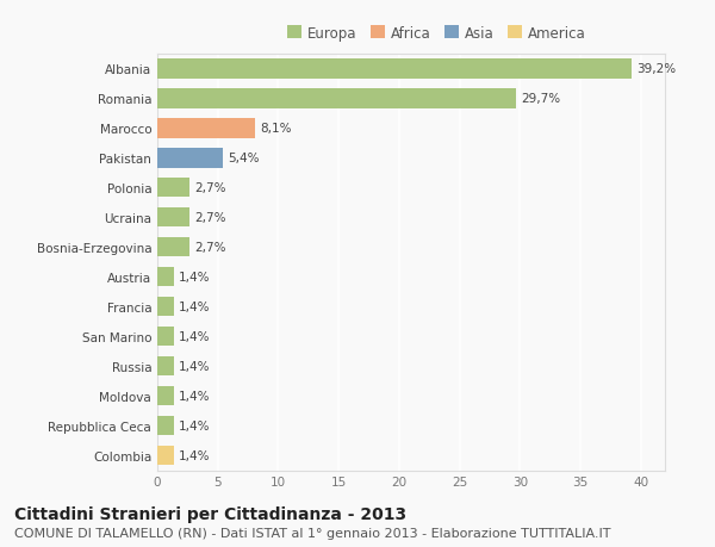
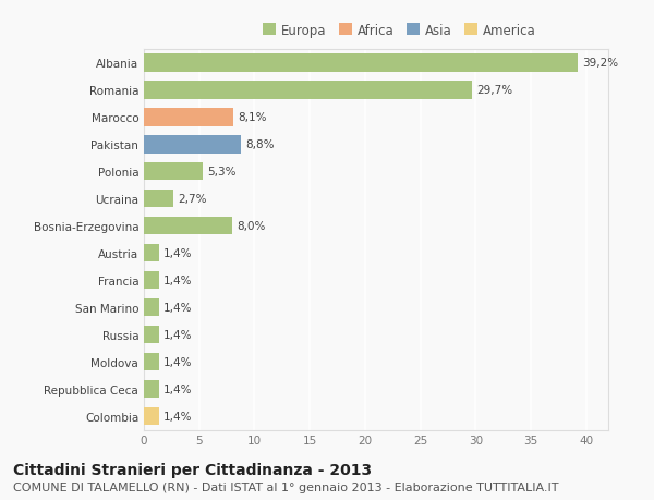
Pakistan: 5,4% -> 8,8%
Polonia: 2,7% -> 5,3%
Bosnia-Erzegovina: 2,7% -> 8,0%
